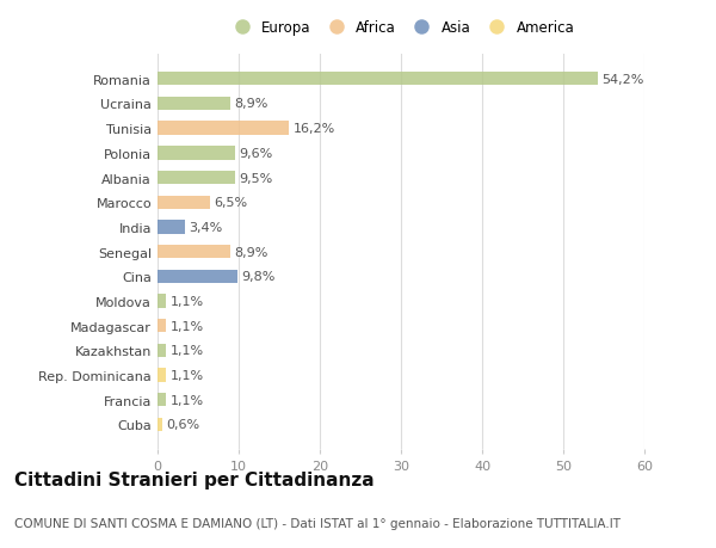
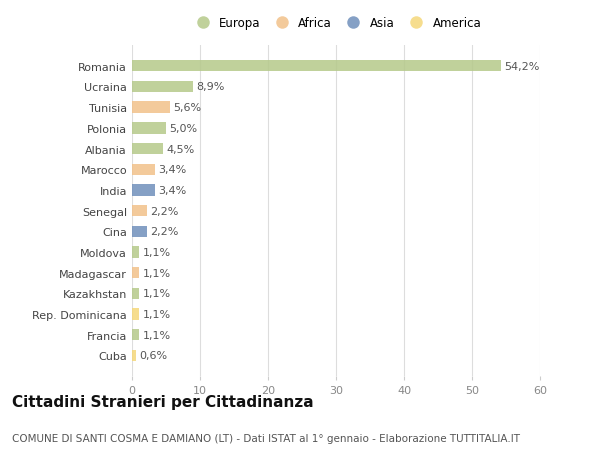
Tunisia: 16,2% -> 5,6%
Polonia: 9,6% -> 5,0%
Albania: 9,5% -> 4,5%
Marocco: 6,5% -> 3,4%
Senegal: 8,9% -> 2,2%
Cina: 9,8% -> 2,2%
